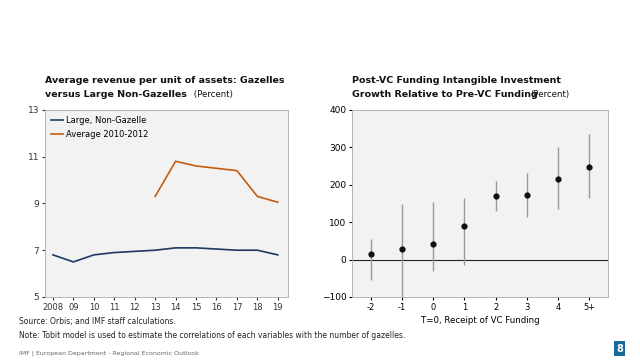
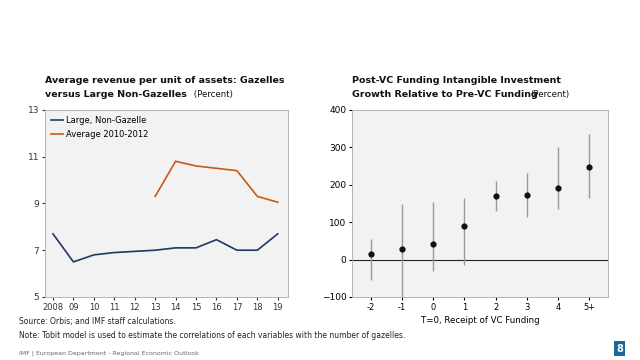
Large, Non-Gazelle/2008: 6.80 -> 7.70
Large, Non-Gazelle/16: 7.05 -> 7.45
Large, Non-Gazelle/19: 6.80 -> 7.70
4: 215 -> 190
